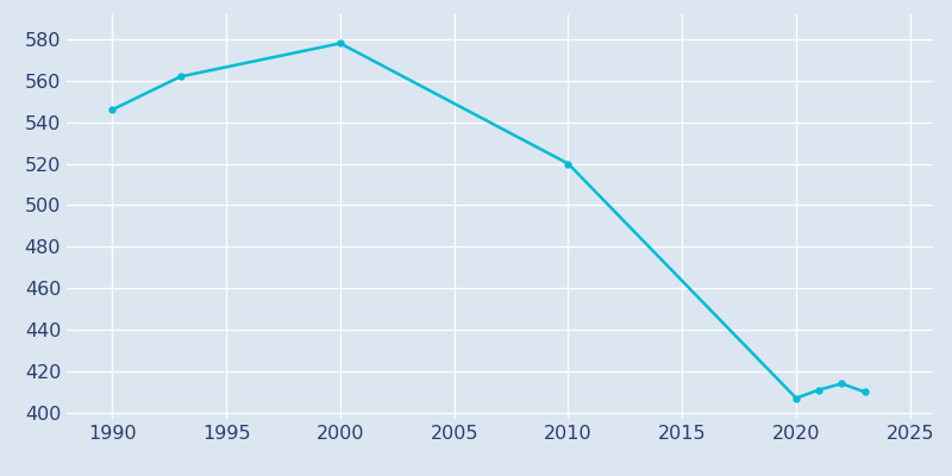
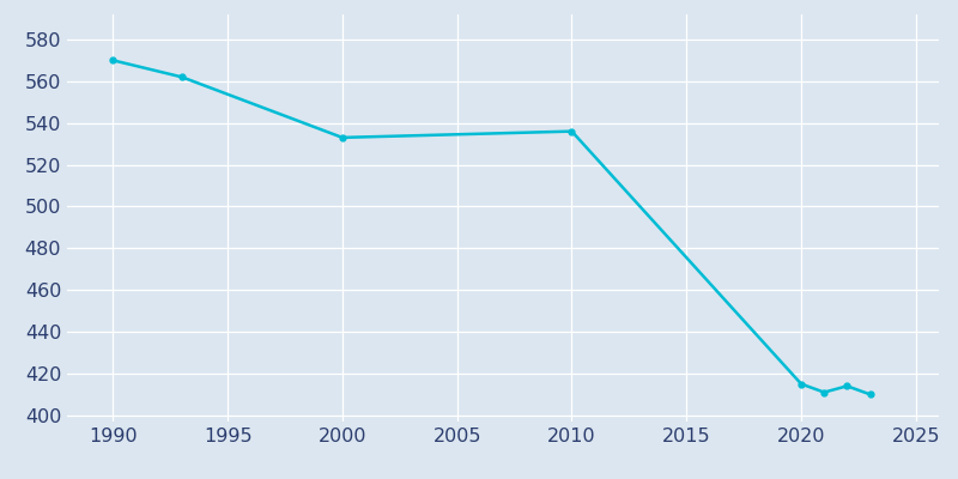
1990: 546 -> 570
2000: 578 -> 533
2010: 520 -> 536
2020: 407 -> 415
